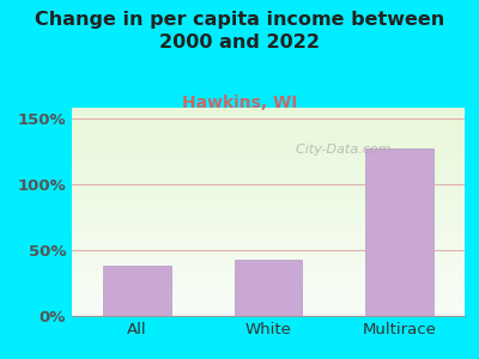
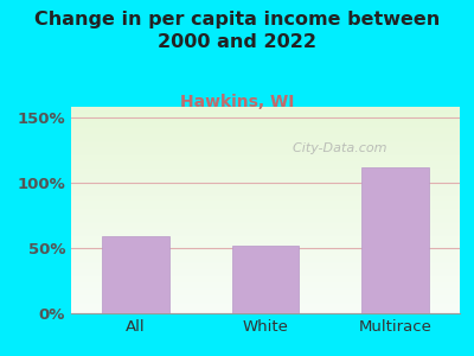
All: 38% -> 59%
White: 43% -> 52%
Multirace: 127% -> 112%
